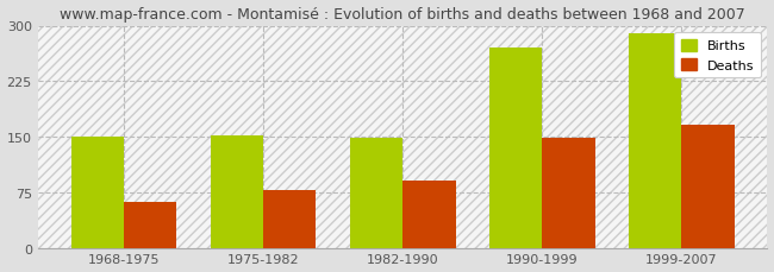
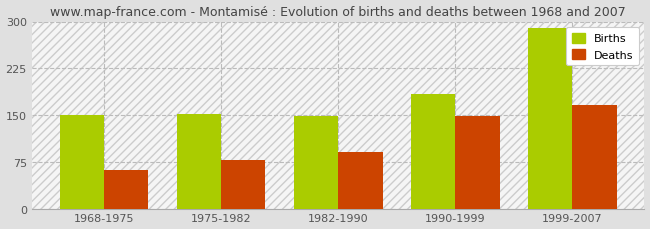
Births/1990-1999: 270 -> 183
